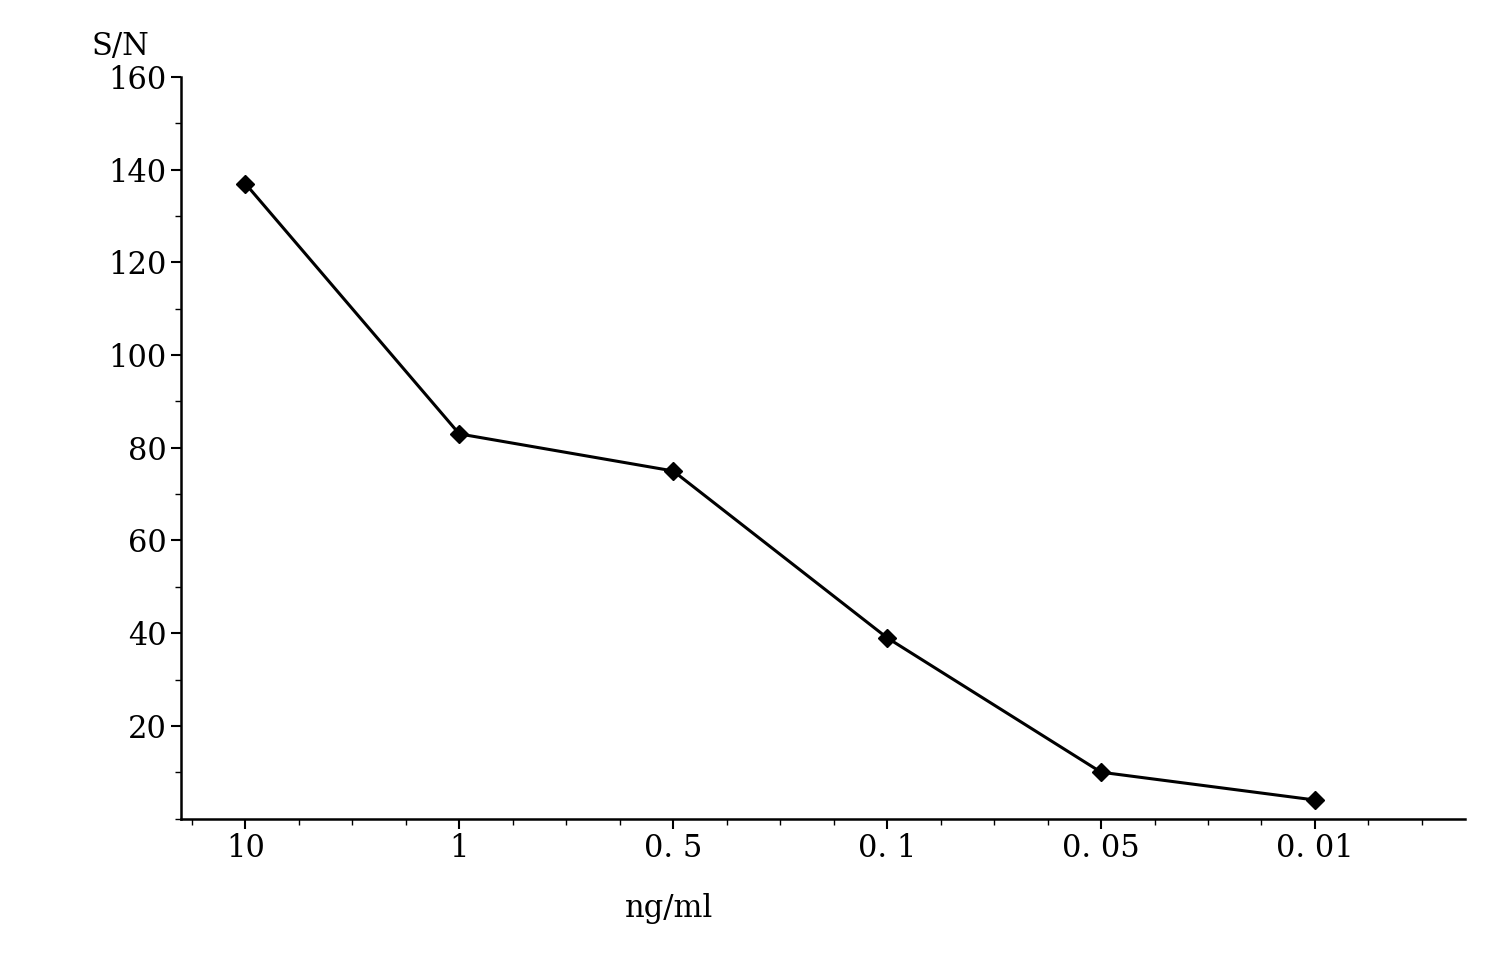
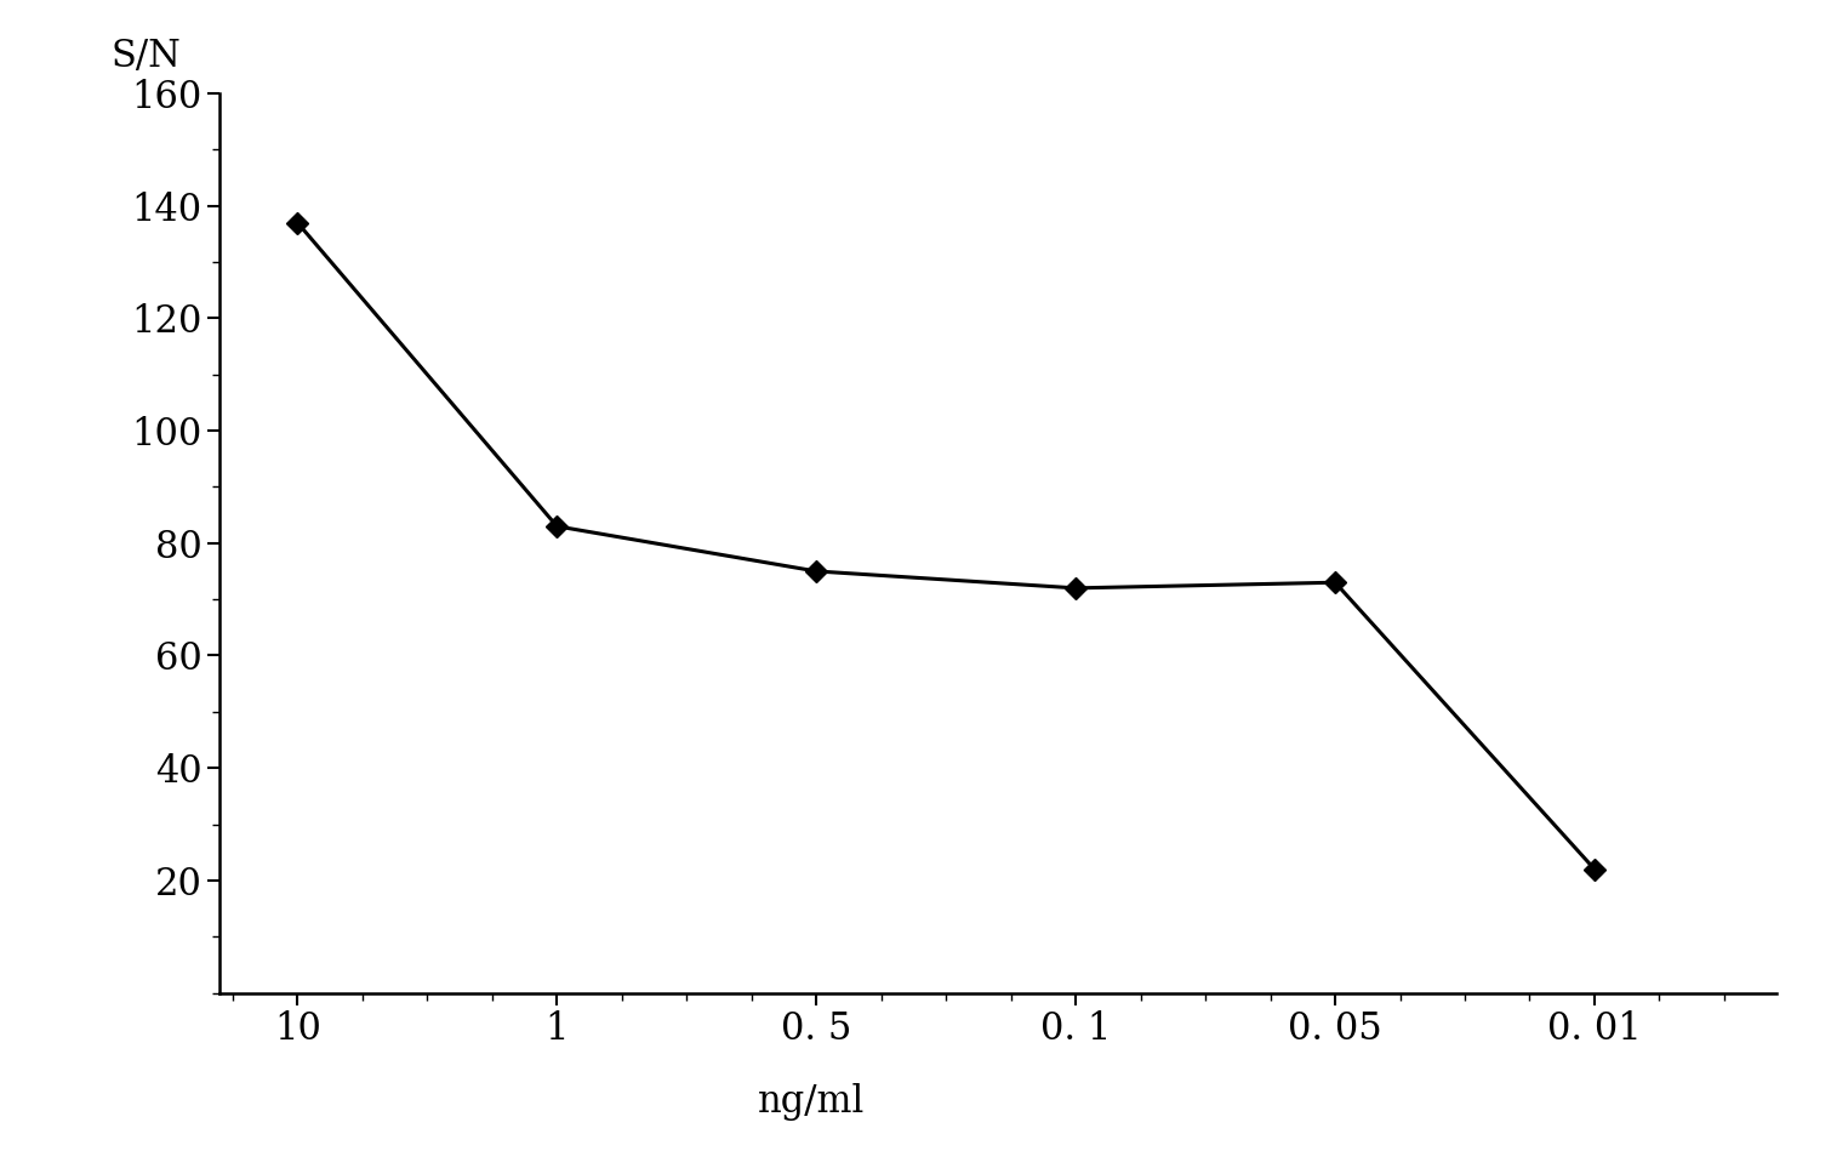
0. 1: 39 -> 72
0. 05: 10 -> 73
0. 01: 4 -> 22
